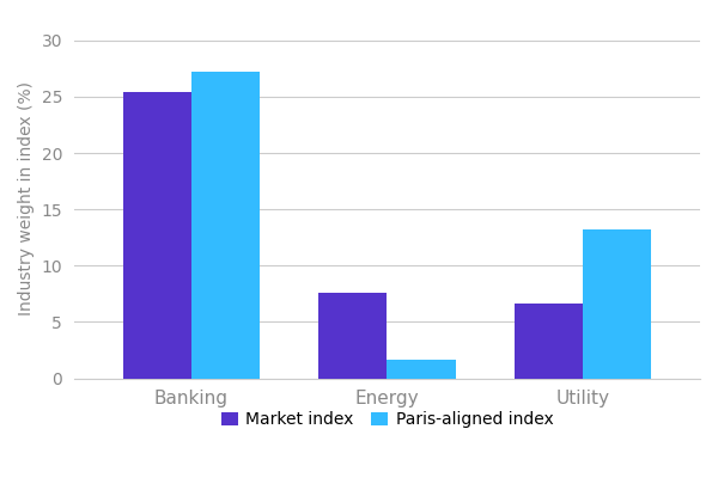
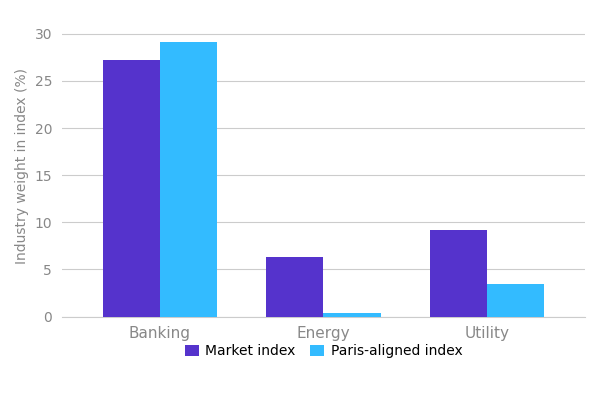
Market index/Banking: 25.4 -> 27.2
Paris-aligned index/Banking: 27.2 -> 29.1
Market index/Energy: 7.6 -> 6.3
Paris-aligned index/Energy: 1.6 -> 0.4
Market index/Utility: 6.6 -> 9.2
Paris-aligned index/Utility: 13.2 -> 3.5
